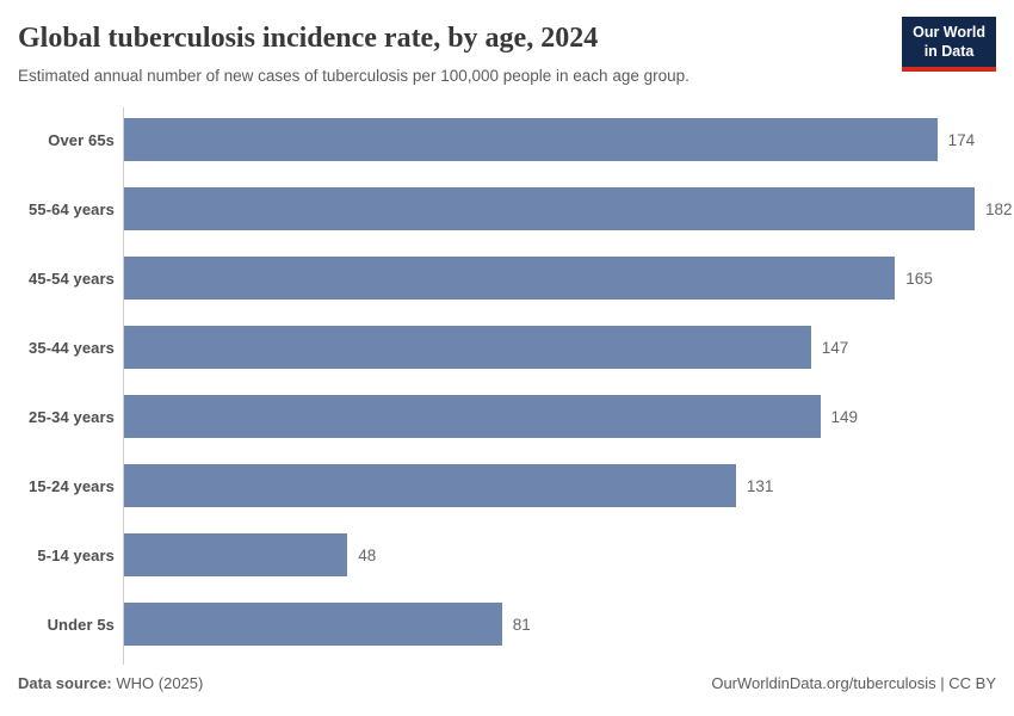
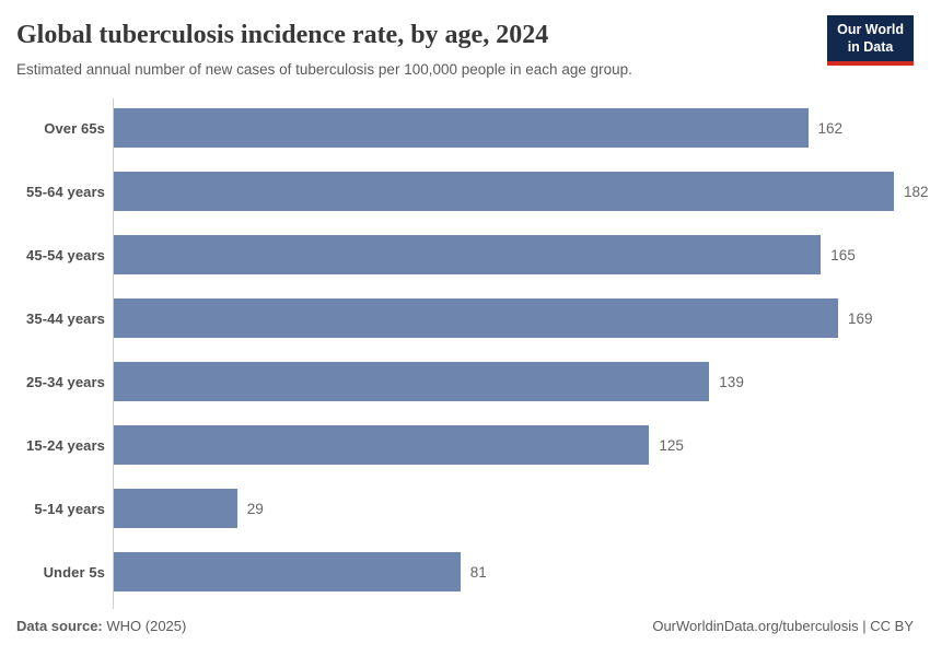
Over 65s: 174 -> 162
35-44 years: 147 -> 169
25-34 years: 149 -> 139
15-24 years: 131 -> 125
5-14 years: 48 -> 29
